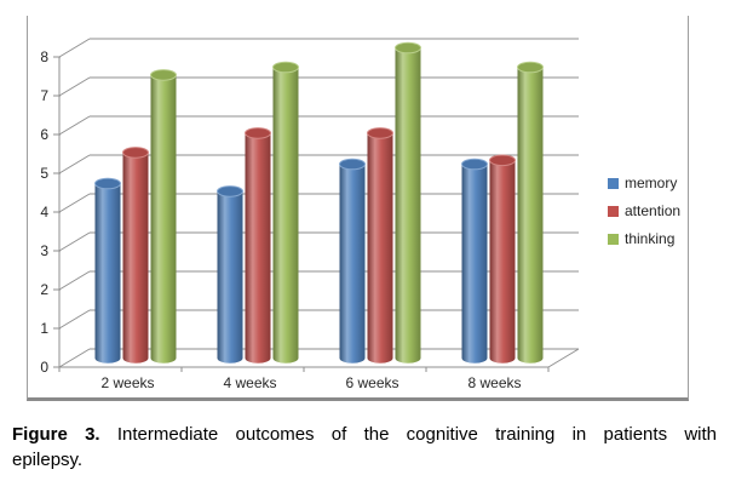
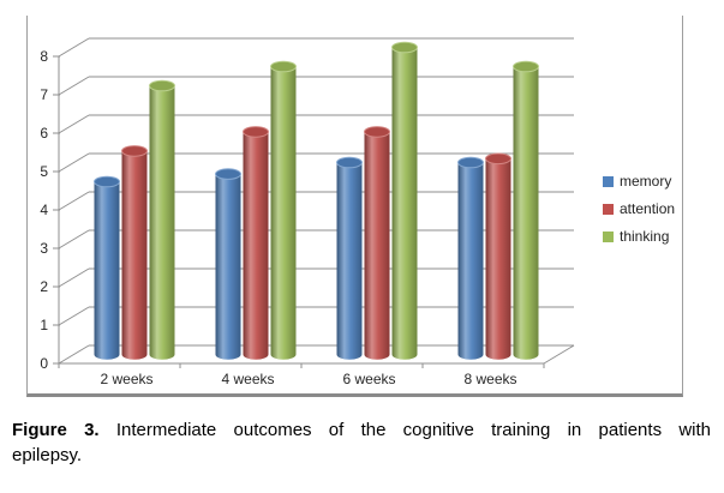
thinking/2 weeks: 7.3 -> 7.0
memory/4 weeks: 4.3 -> 4.7
